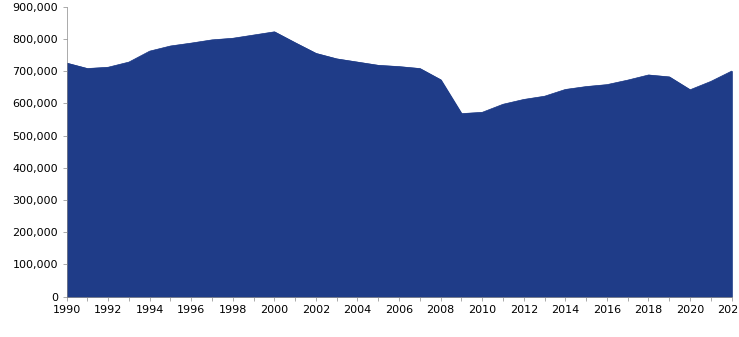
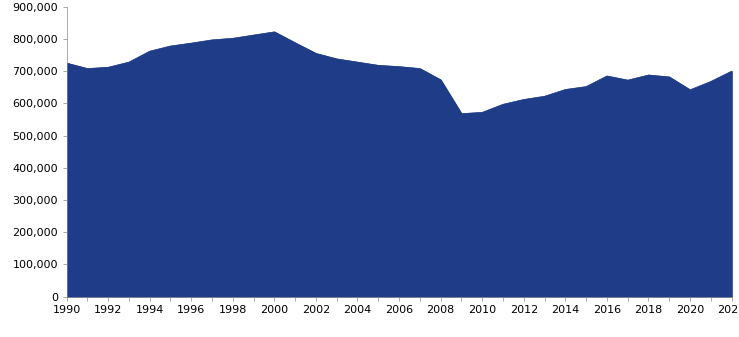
2016: 658,000 -> 685,000
